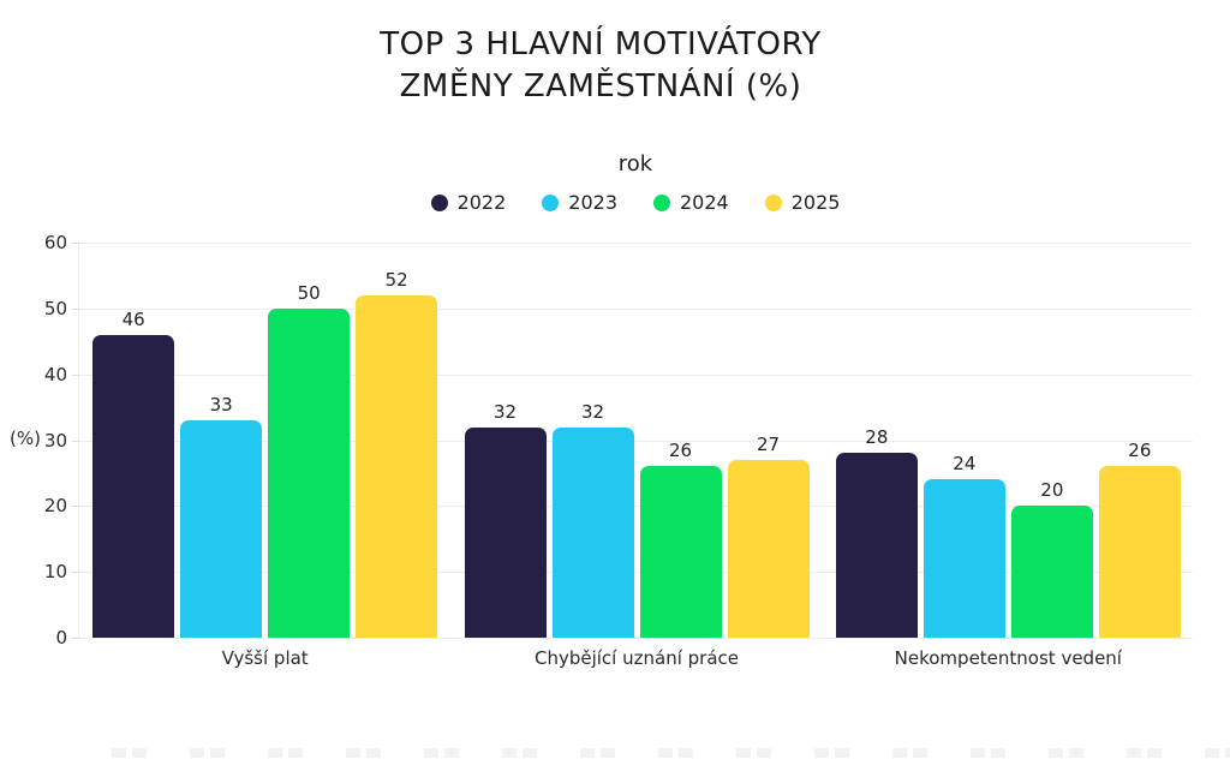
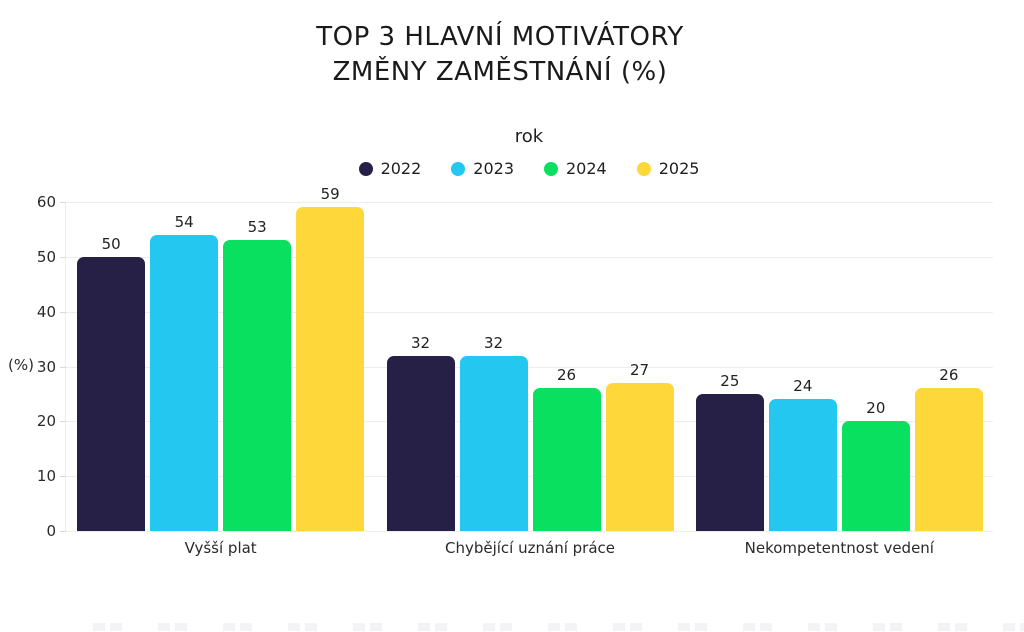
2022/Vyšší plat: 46 -> 50
2023/Vyšší plat: 33 -> 54
2024/Vyšší plat: 50 -> 53
2025/Vyšší plat: 52 -> 59
2022/Nekompetentnost vedení: 28 -> 25
